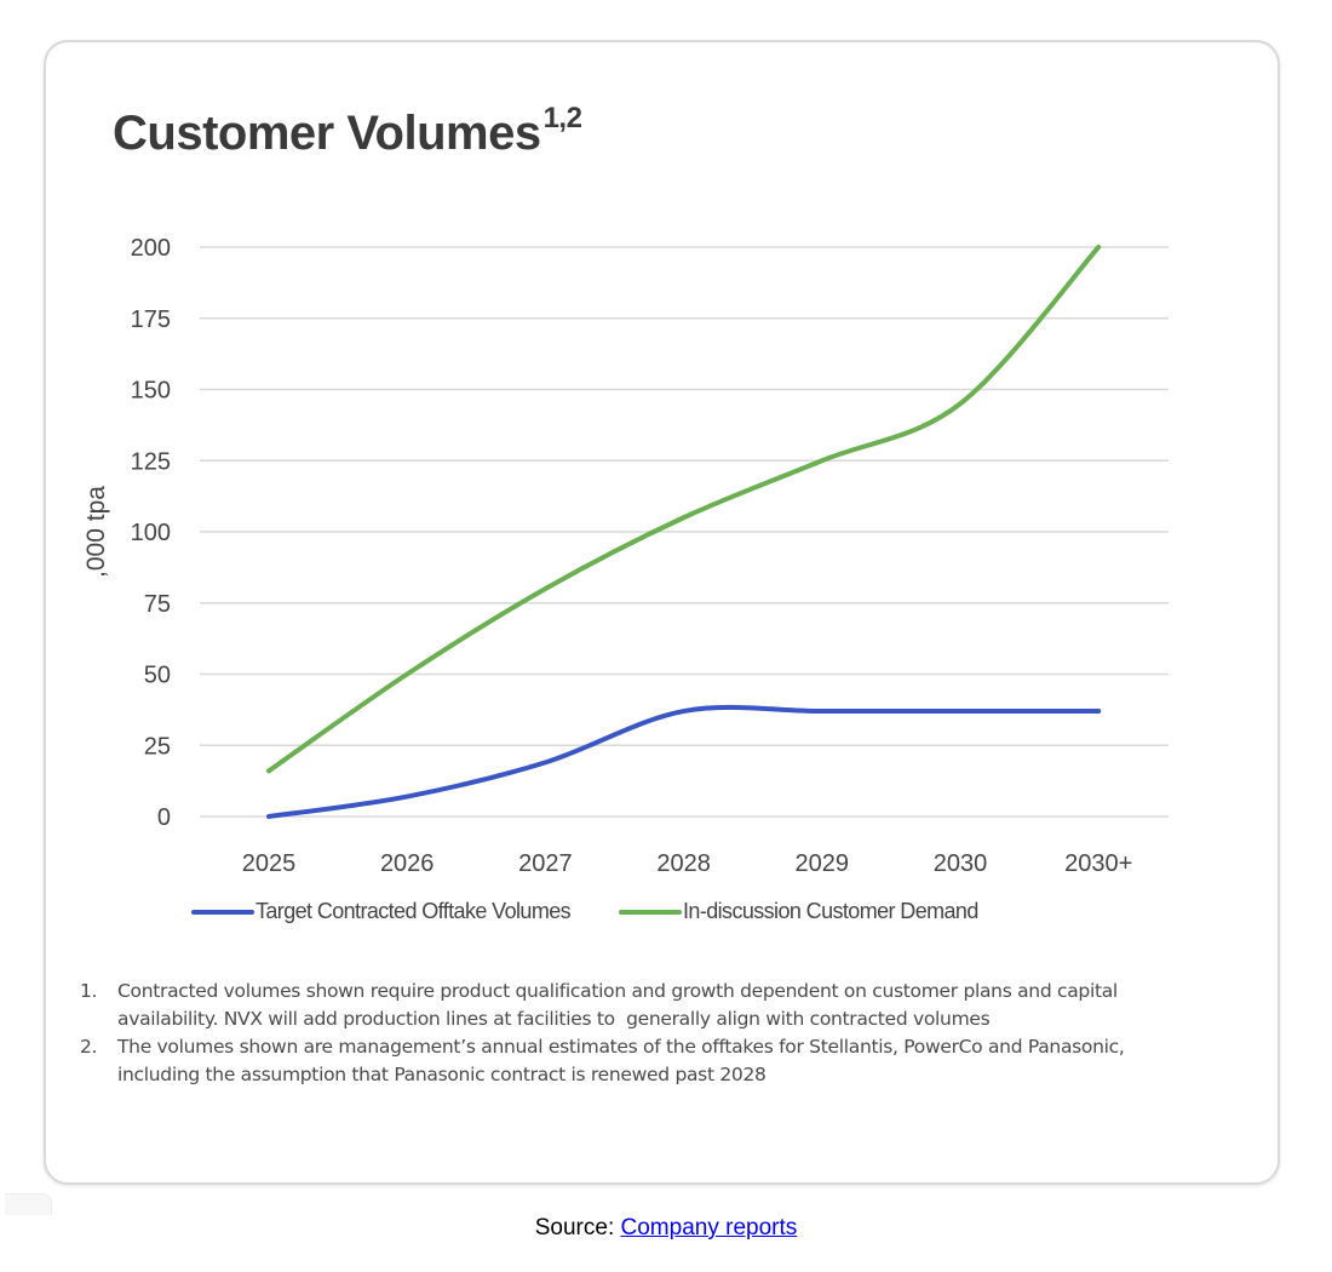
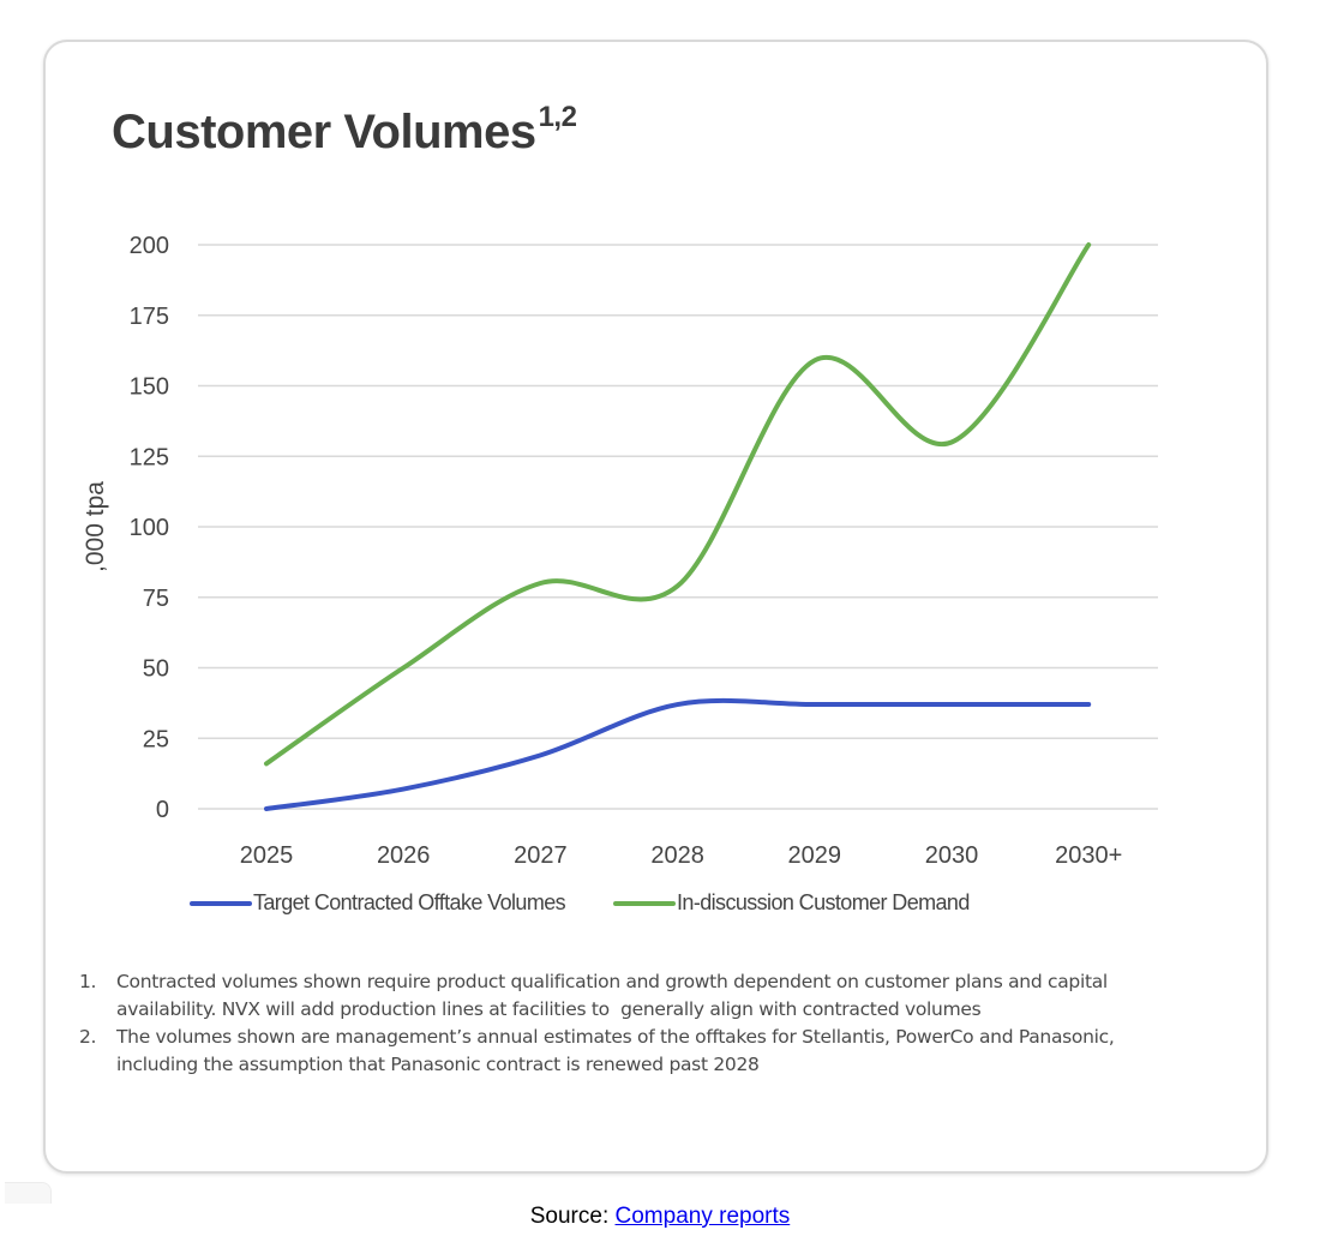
In-discussion Customer Demand/2028: 105 -> 79
In-discussion Customer Demand/2029: 125 -> 159
In-discussion Customer Demand/2030: 145 -> 130
